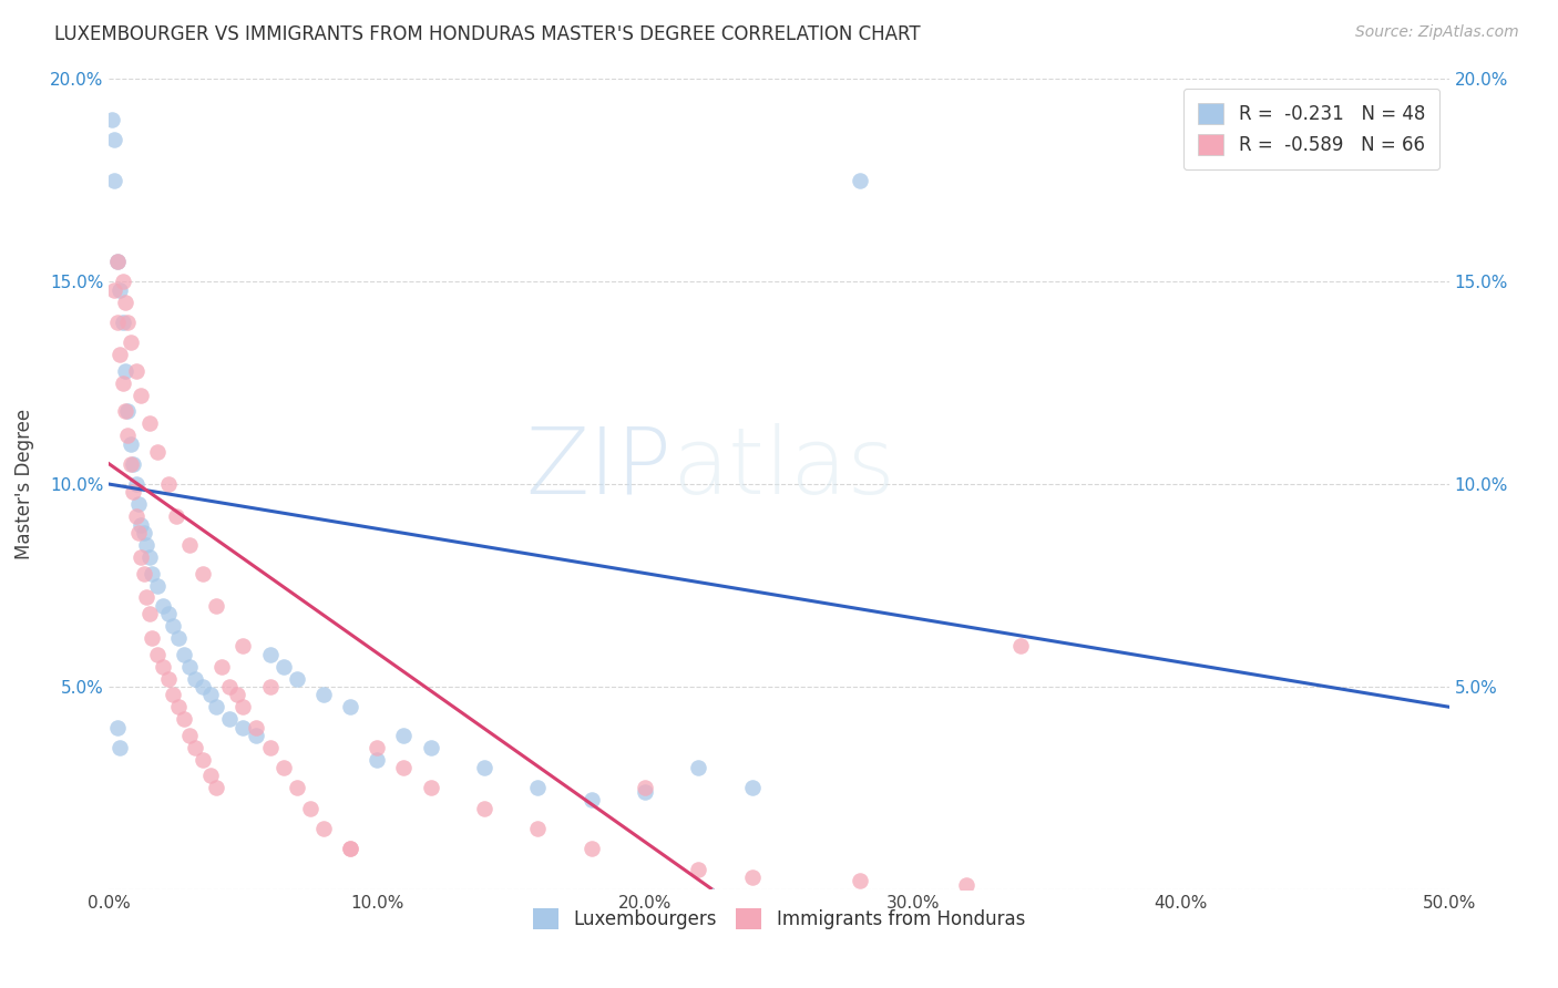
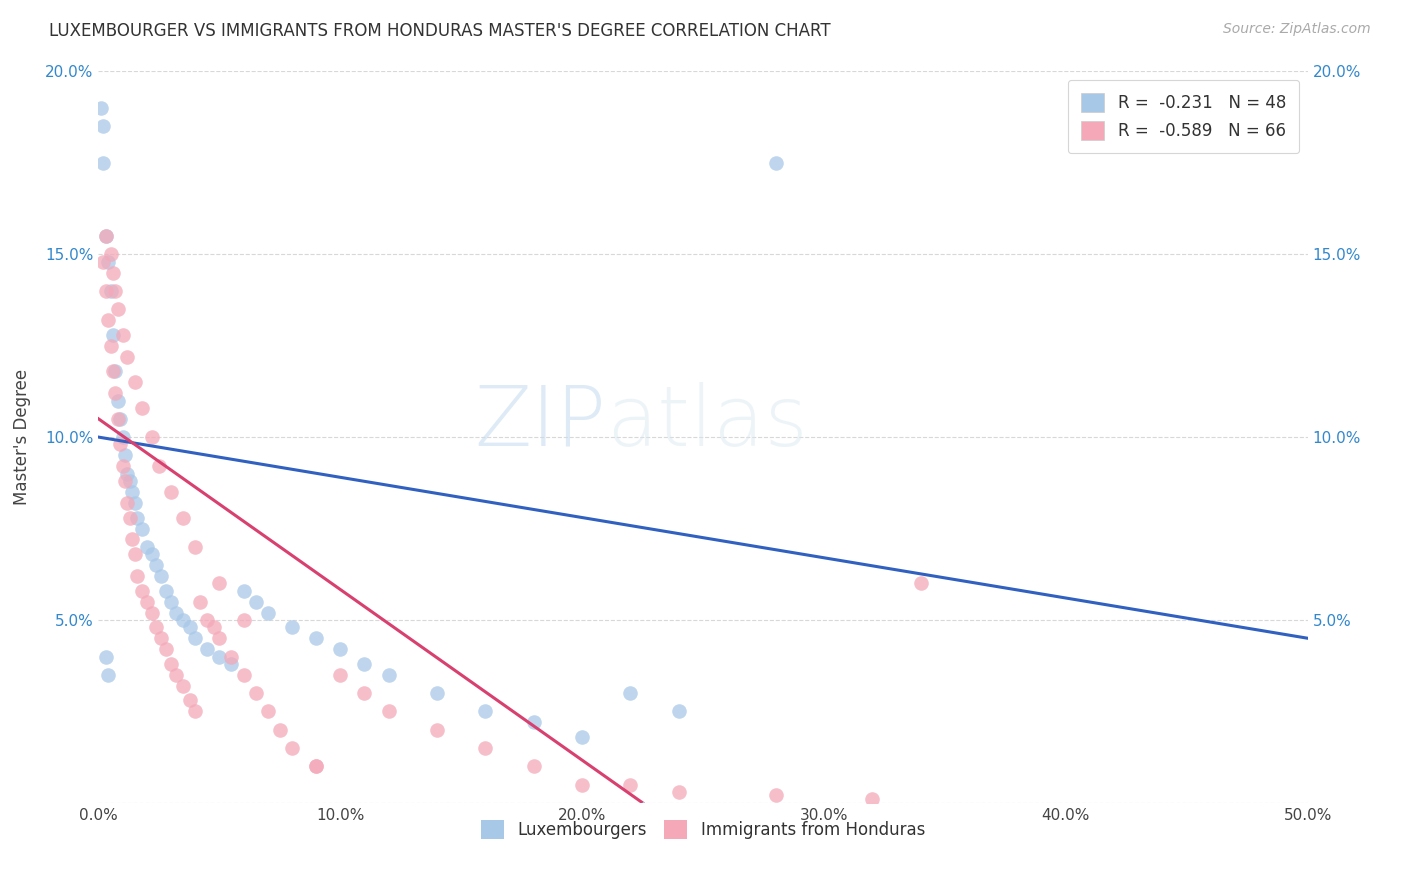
Luxembourgers/10.0%: 3.2% -> 4.2%
Luxembourgers/20.0%: 2.4% -> 1.8%
Immigrants from Honduras/20.0%: 2.5% -> 0.5%
